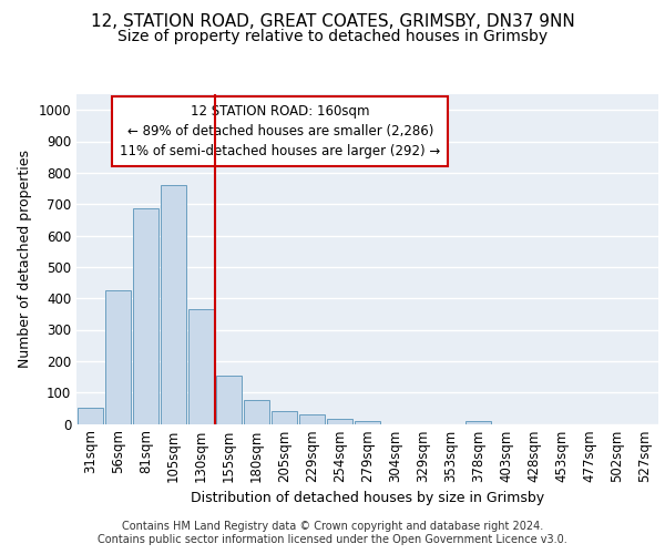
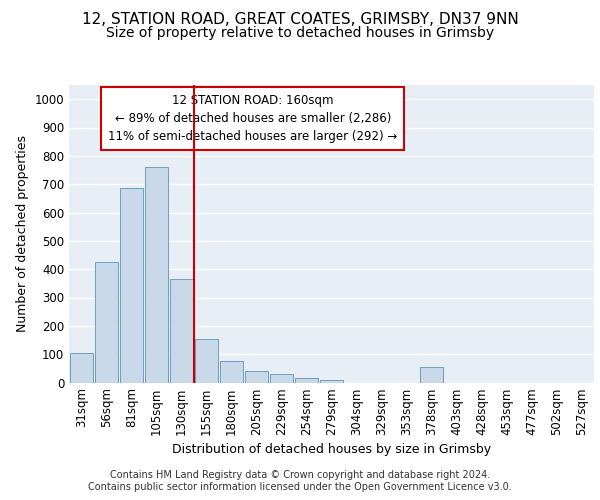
31sqm: 50 -> 105
378sqm: 8 -> 55
